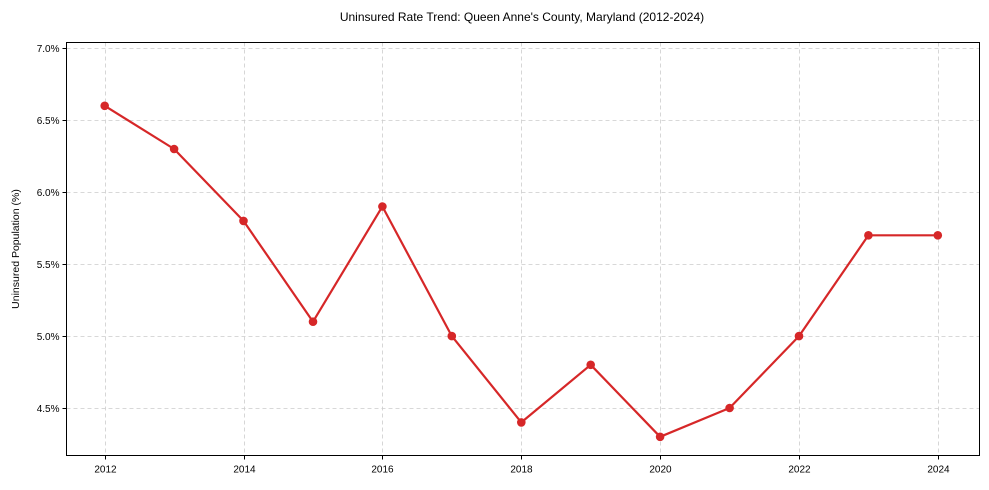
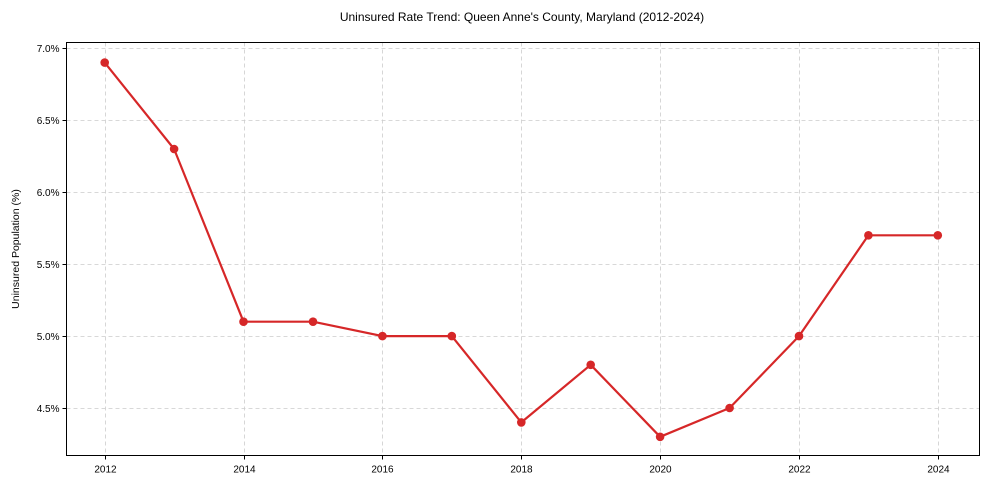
2012: 6.6% -> 6.9%
2014: 5.8% -> 5.1%
2016: 5.9% -> 5.0%
